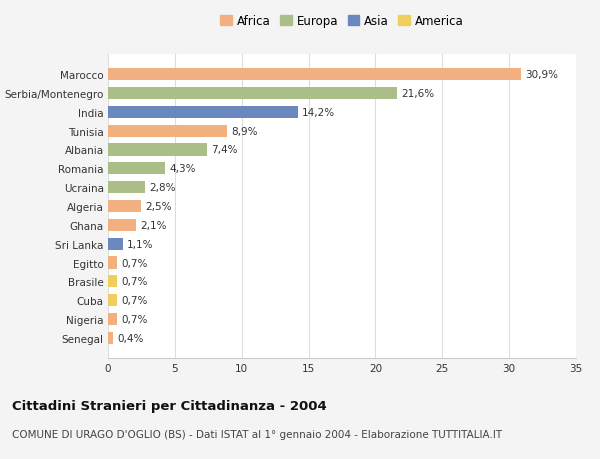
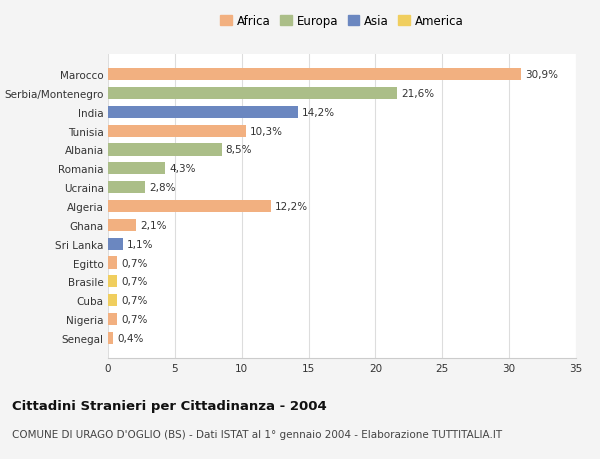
Tunisia: 8,9% -> 10,3%
Albania: 7,4% -> 8,5%
Algeria: 2,5% -> 12,2%
